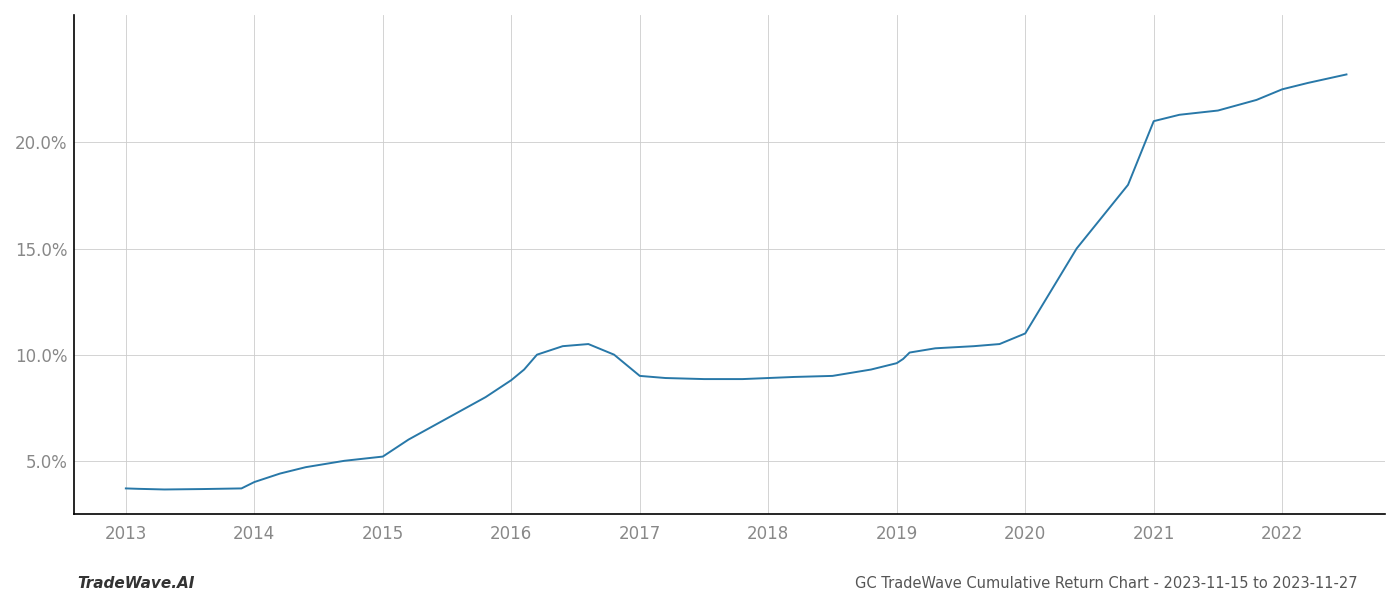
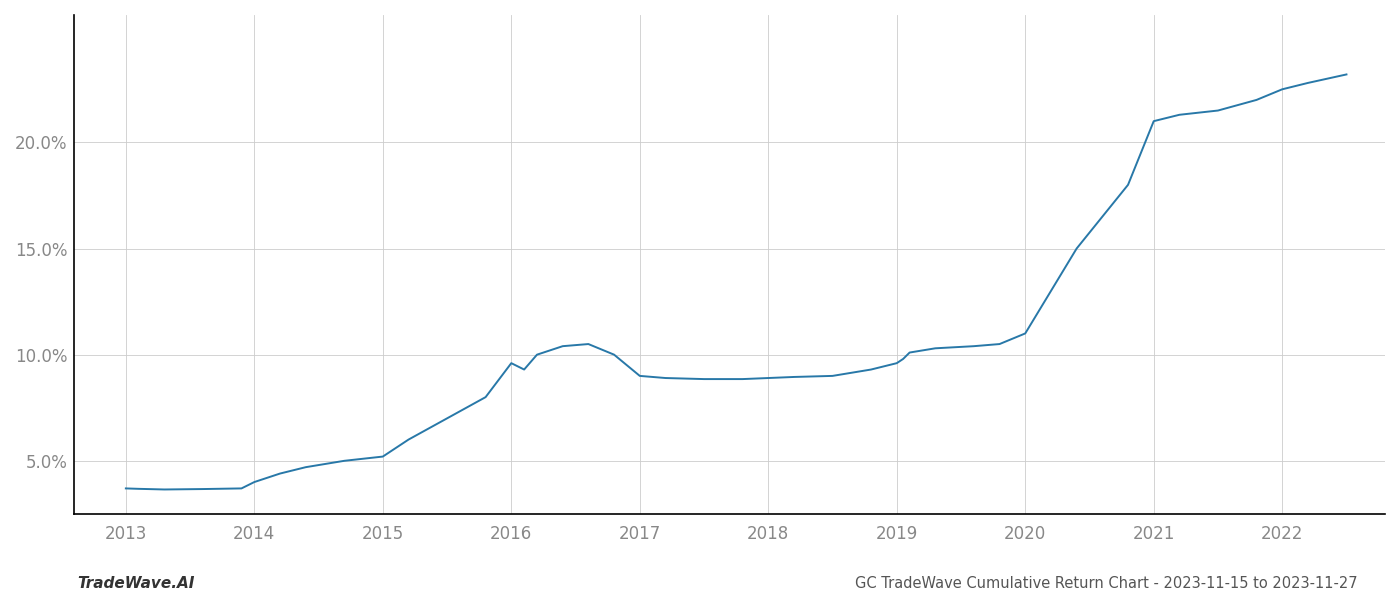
2016: 8.80% -> 9.60%
